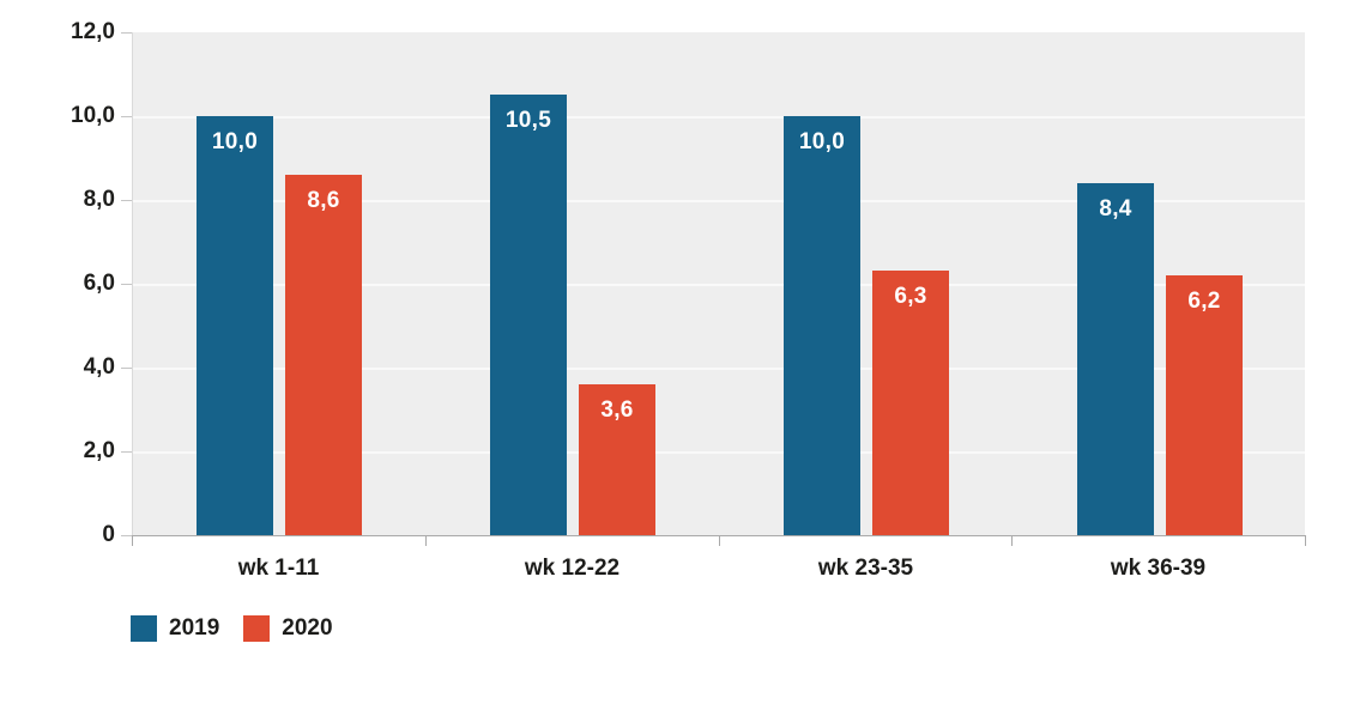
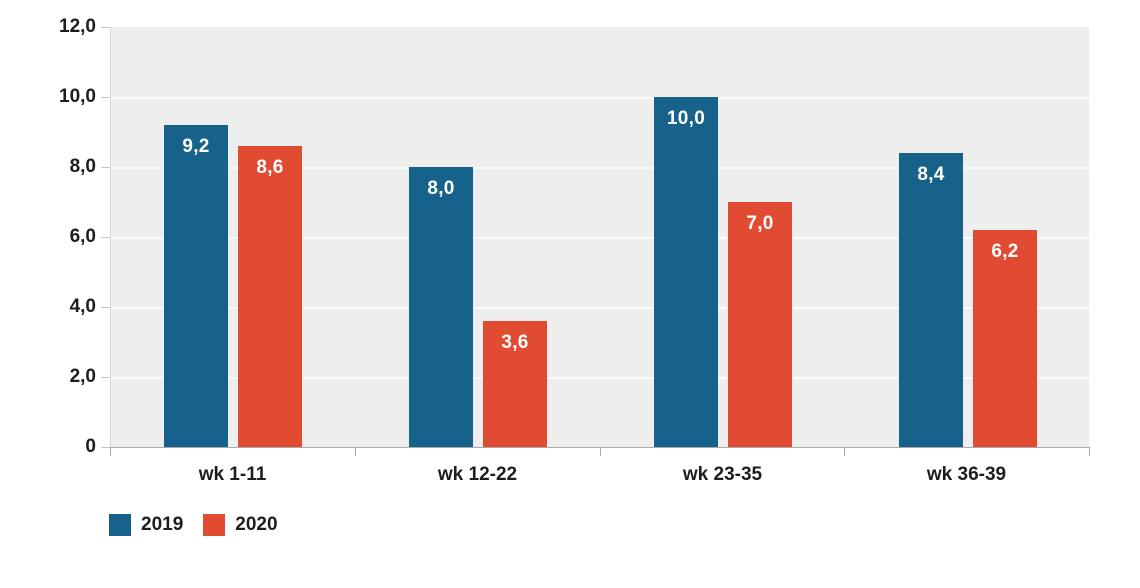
2019/wk 1-11: 10,0 -> 9,2
2019/wk 12-22: 10,5 -> 8,0
2020/wk 23-35: 6,3 -> 7,0
